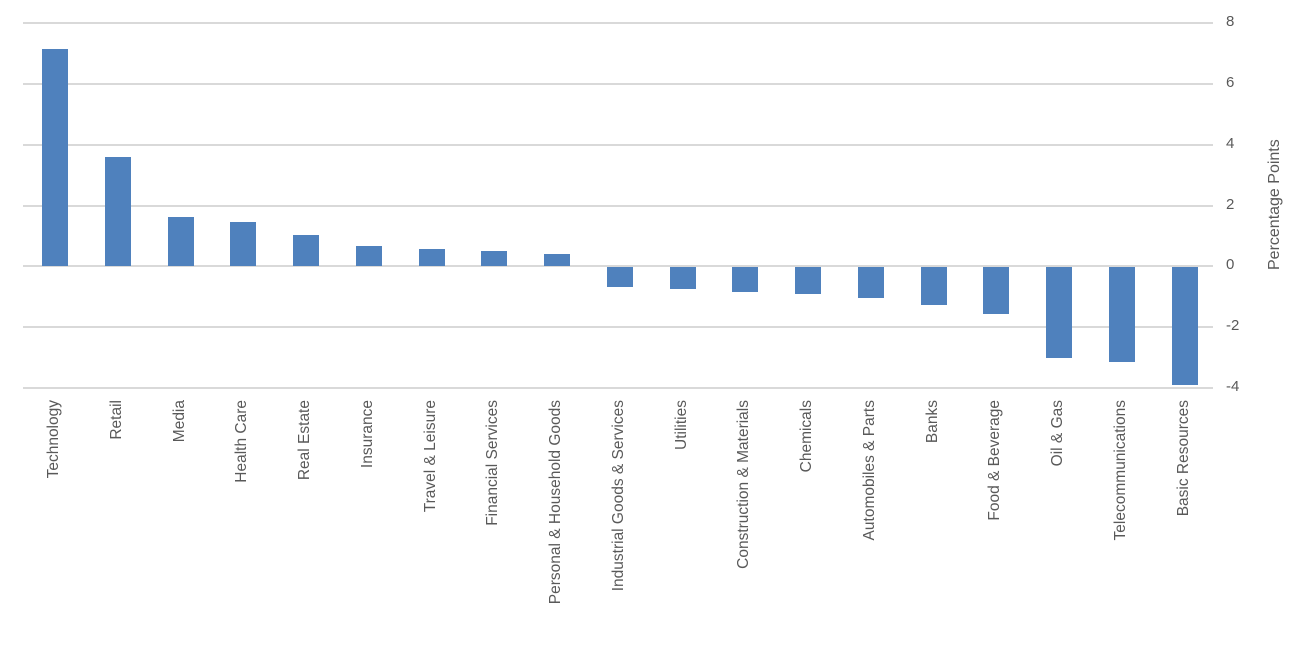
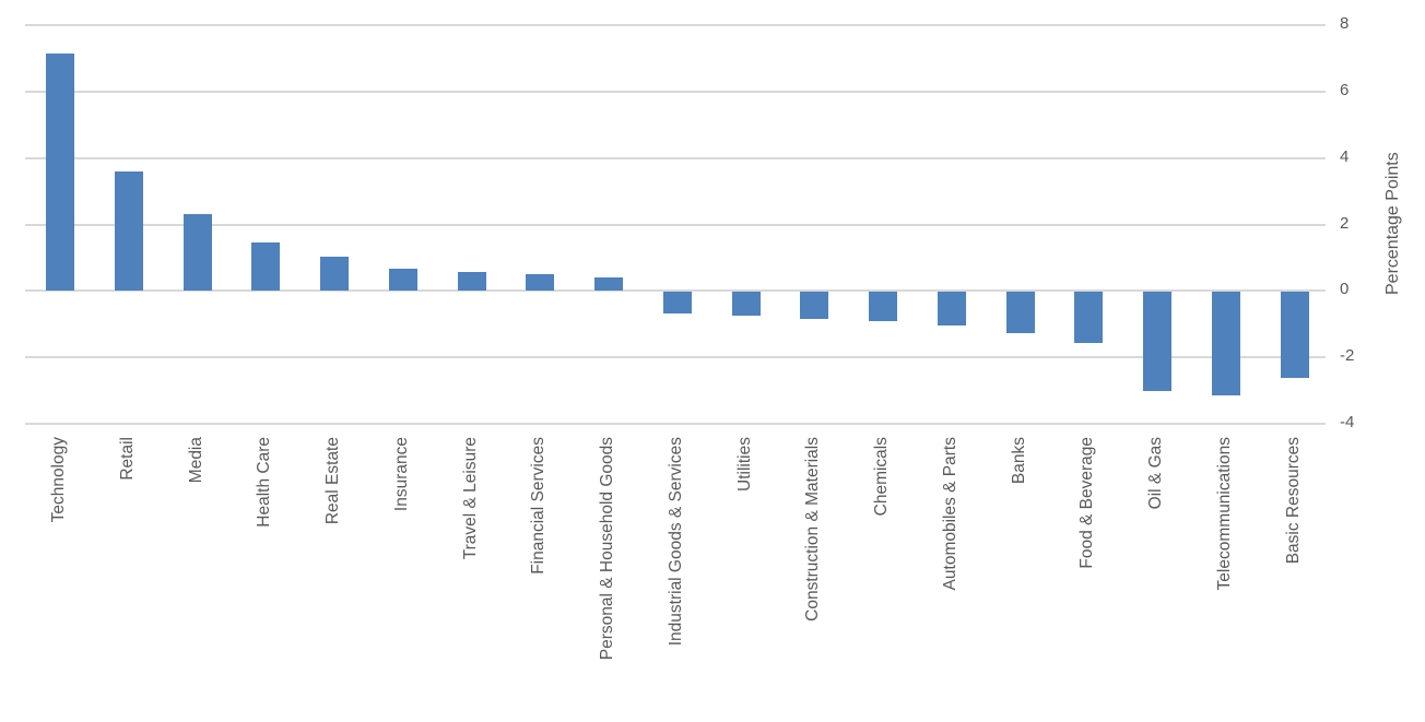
Media: 1.6 -> 2.3
Basic Resources: -3.9 -> -2.6
